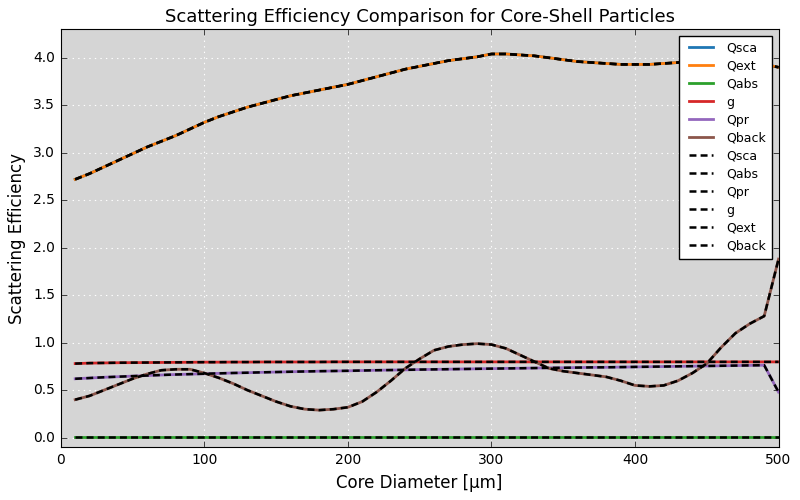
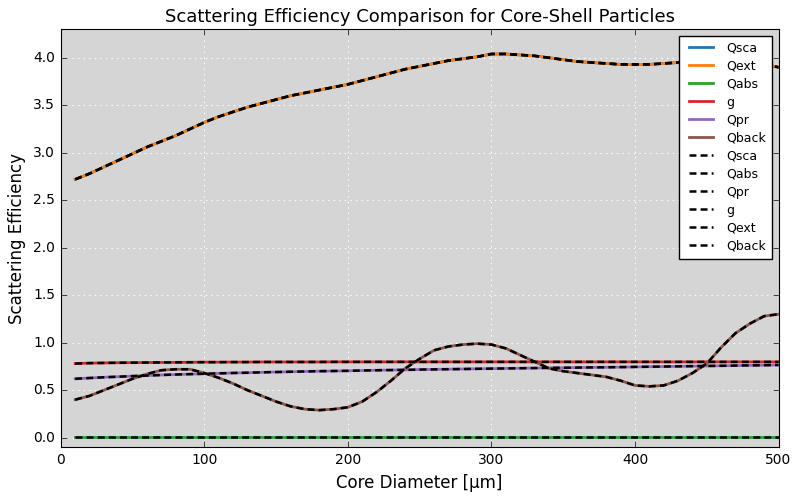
Qpr/500: 0.48 -> 0.77
Qback/500: 1.88 -> 1.30
